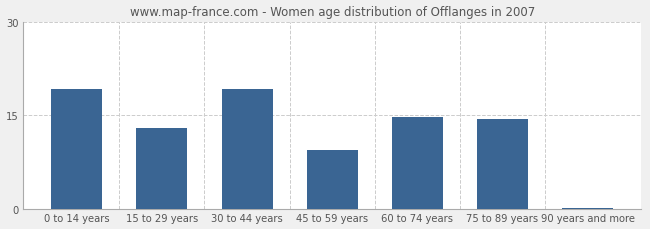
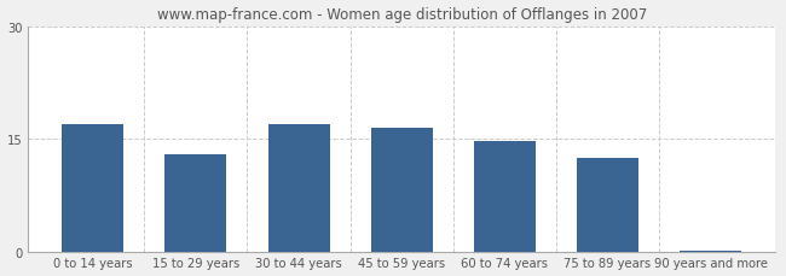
0 to 14 years: 19.2 -> 17.0
30 to 44 years: 19.2 -> 17.0
45 to 59 years: 9.4 -> 16.5
75 to 89 years: 14.4 -> 12.5
